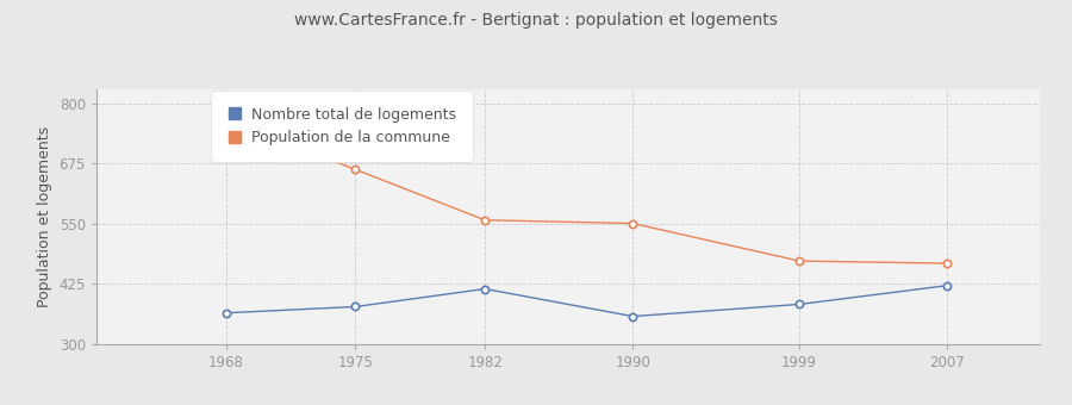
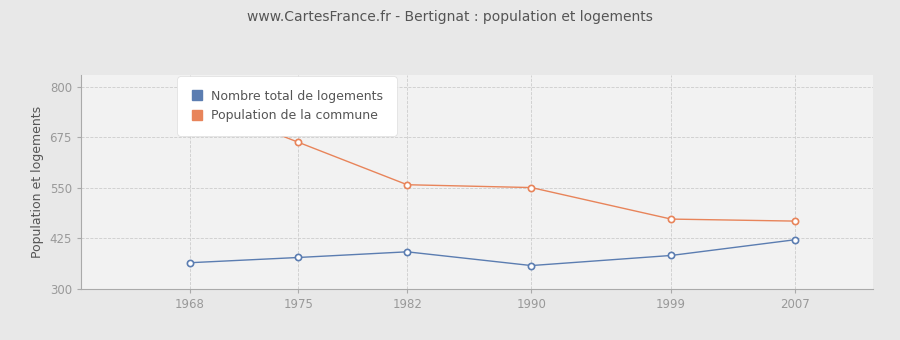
Nombre total de logements/1982: 415 -> 392
